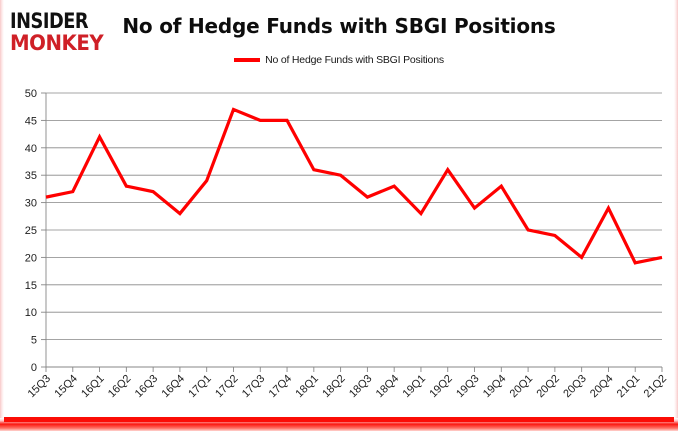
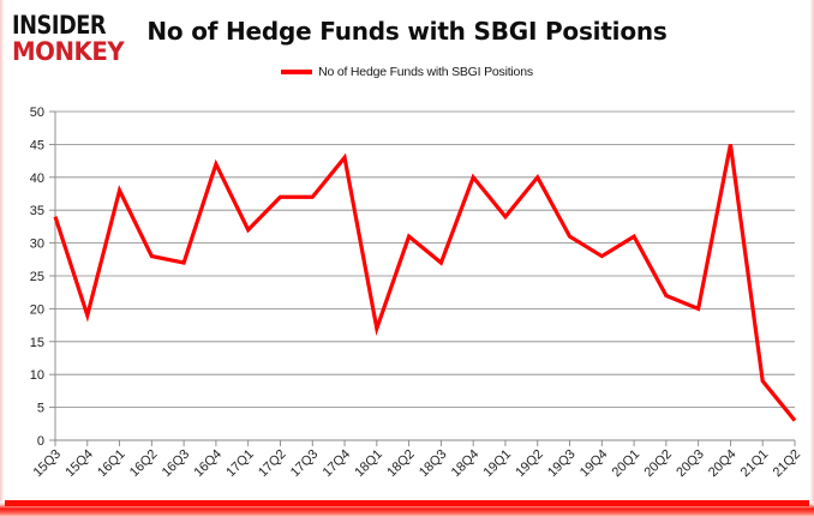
15Q3: 31 -> 34
15Q4: 32 -> 19
16Q1: 42 -> 38
16Q2: 33 -> 28
16Q3: 32 -> 27
16Q4: 28 -> 42
17Q1: 34 -> 32
17Q2: 47 -> 37
17Q3: 45 -> 37
17Q4: 45 -> 43
18Q1: 36 -> 17
18Q2: 35 -> 31
18Q3: 31 -> 27
18Q4: 33 -> 40
19Q1: 28 -> 34
19Q2: 36 -> 40
19Q3: 29 -> 31
19Q4: 33 -> 28
20Q1: 25 -> 31
20Q2: 24 -> 22
20Q4: 29 -> 45
21Q1: 19 -> 9
21Q2: 20 -> 3
